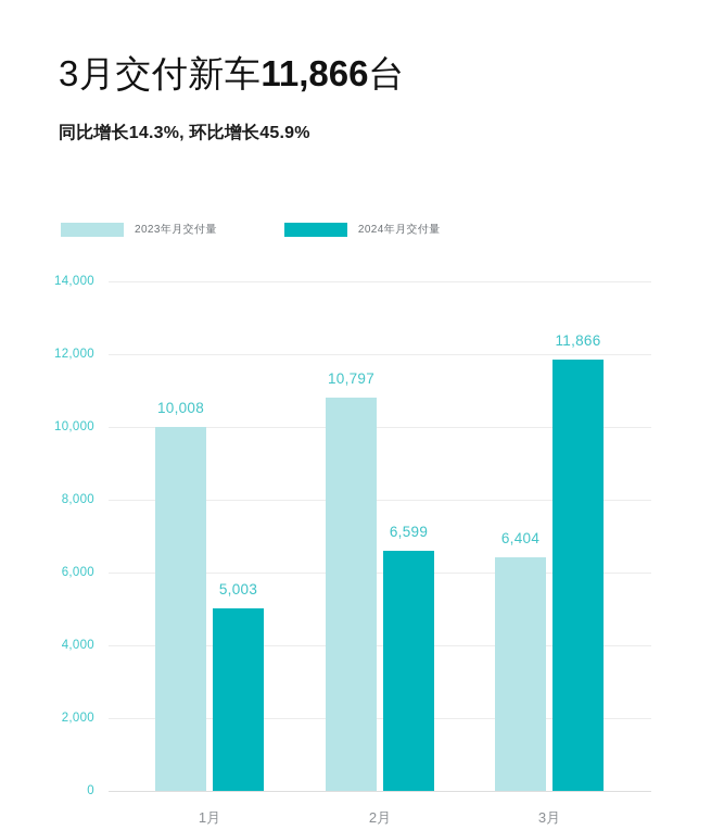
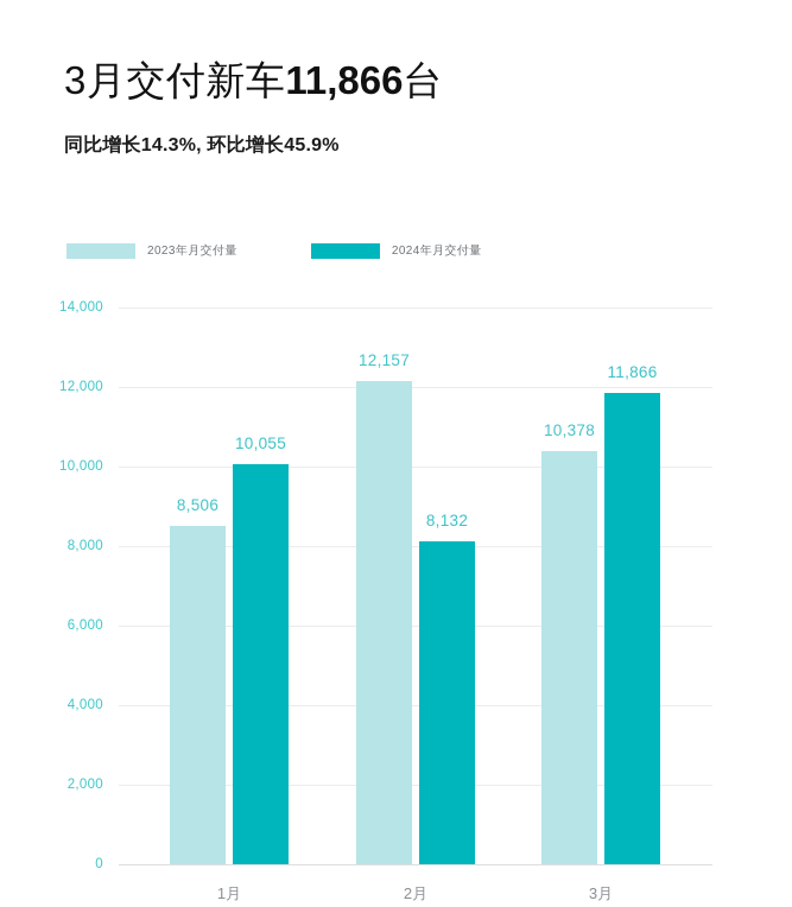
2023年月交付量/1月: 10,008 -> 8,506
2024年月交付量/1月: 5,003 -> 10,055
2023年月交付量/2月: 10,797 -> 12,157
2024年月交付量/2月: 6,599 -> 8,132
2023年月交付量/3月: 6,404 -> 10,378
